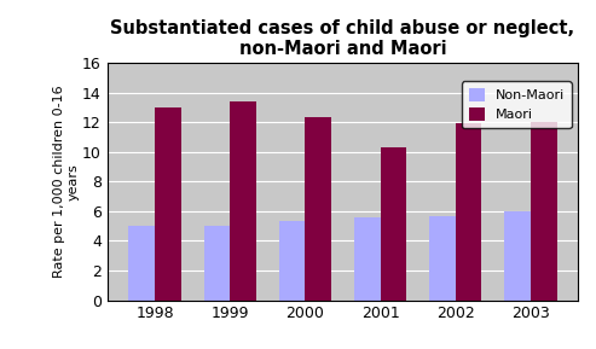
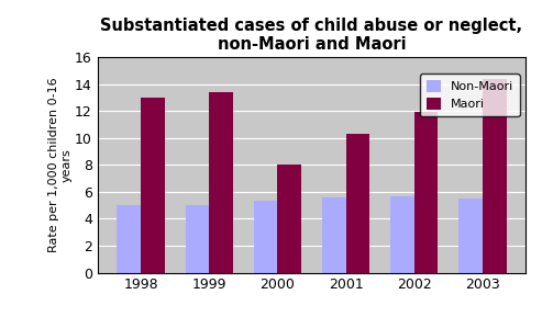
Maori/2000: 12.3 -> 8.0
Non-Maori/2003: 6.0 -> 5.5
Maori/2003: 12.0 -> 14.4
